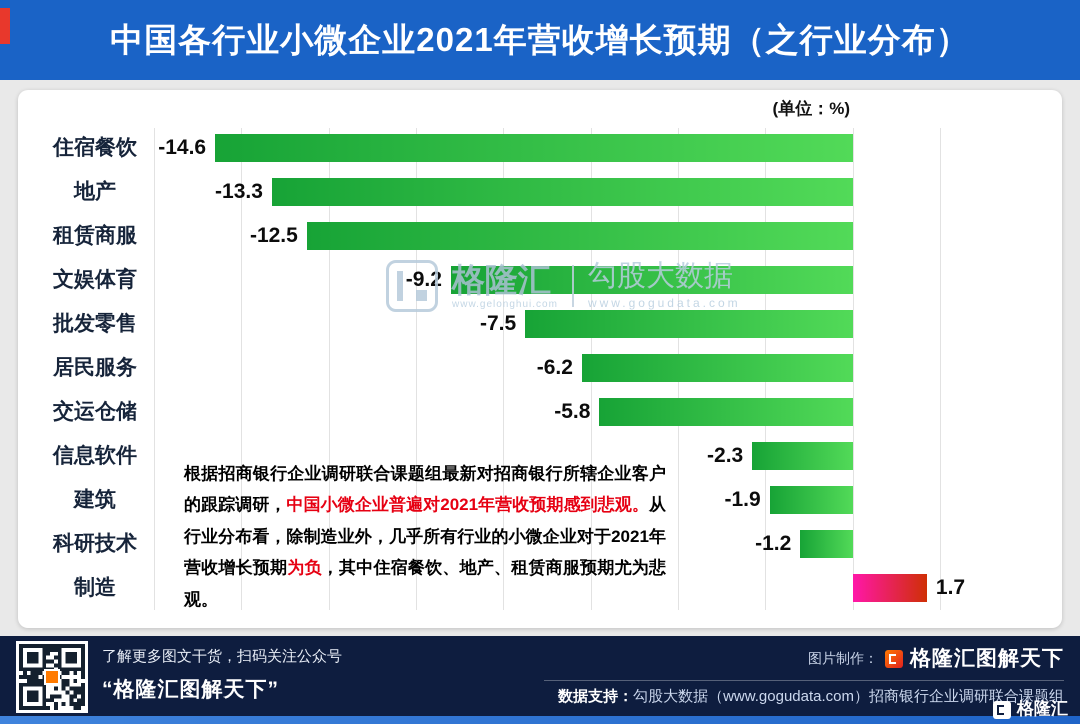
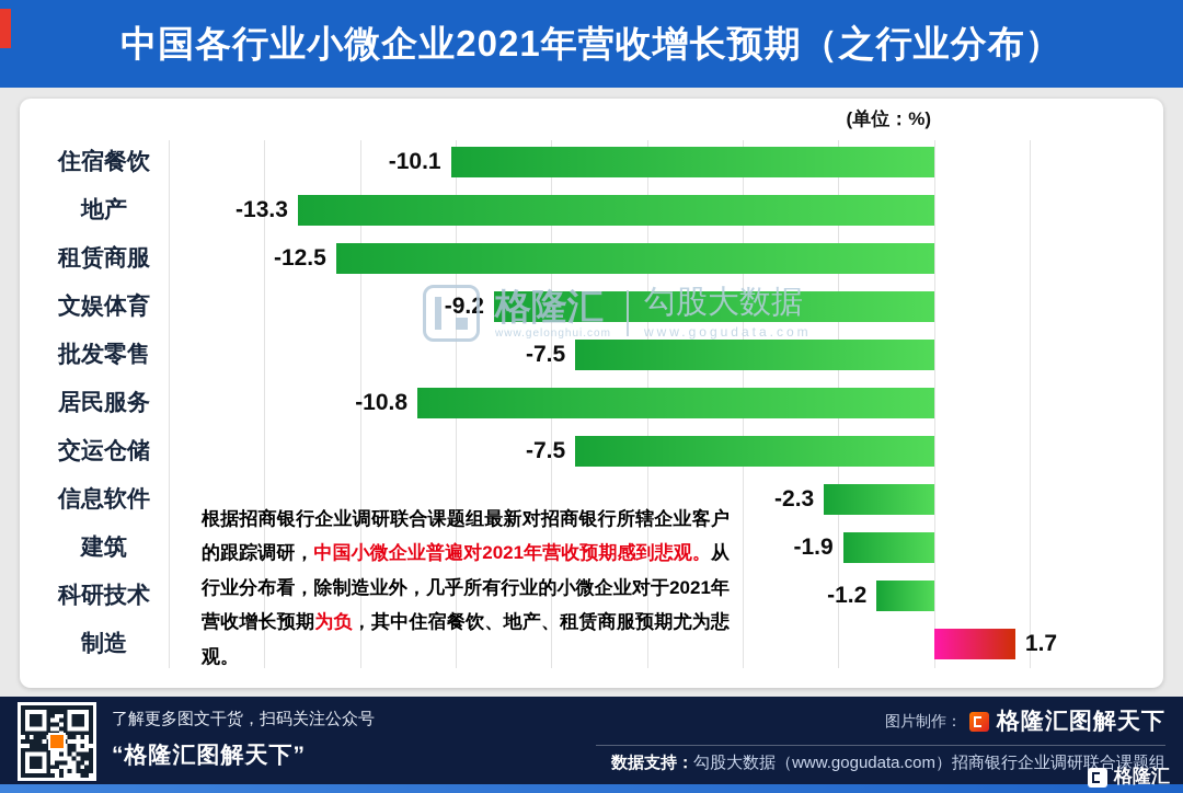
住宿餐饮: -14.6 -> -10.1
居民服务: -6.2 -> -10.8
交运仓储: -5.8 -> -7.5
